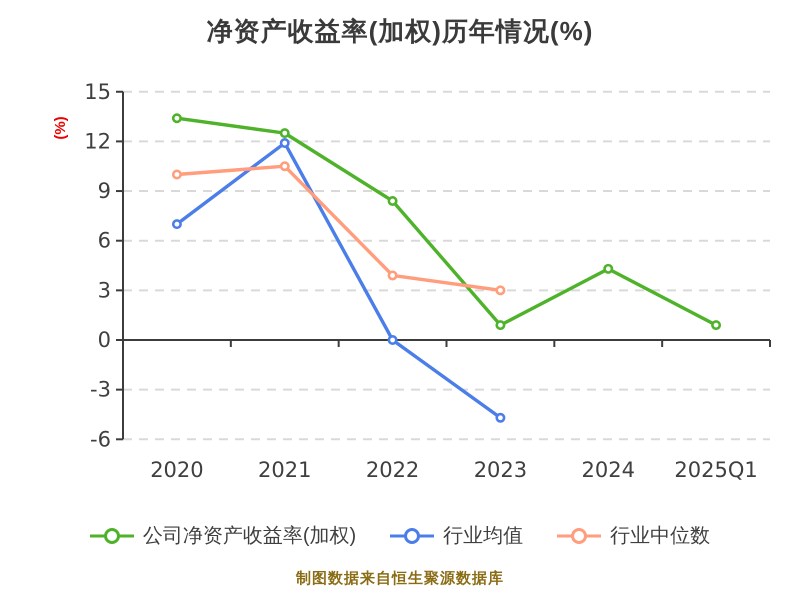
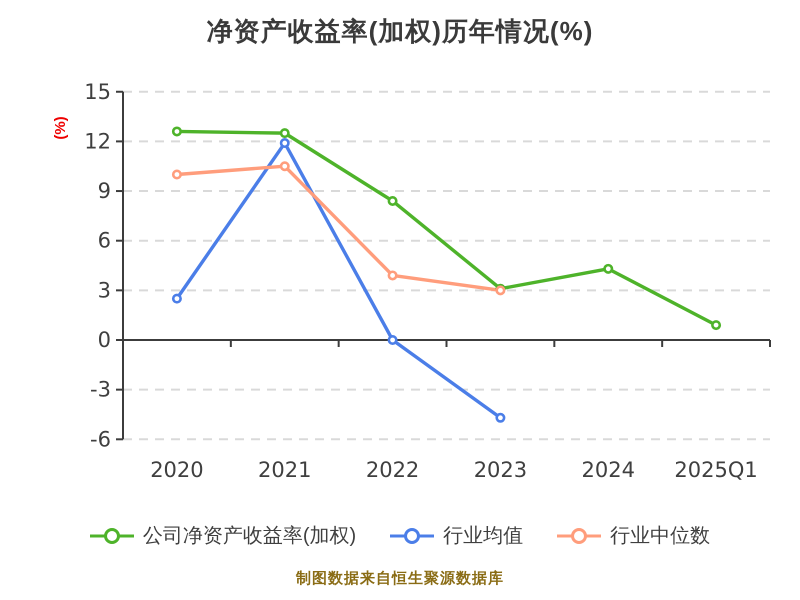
公司净资产收益率(加权)/2020: 13.4 -> 12.6
行业均值/2020: 7.0 -> 2.5
公司净资产收益率(加权)/2023: 0.9 -> 3.1
